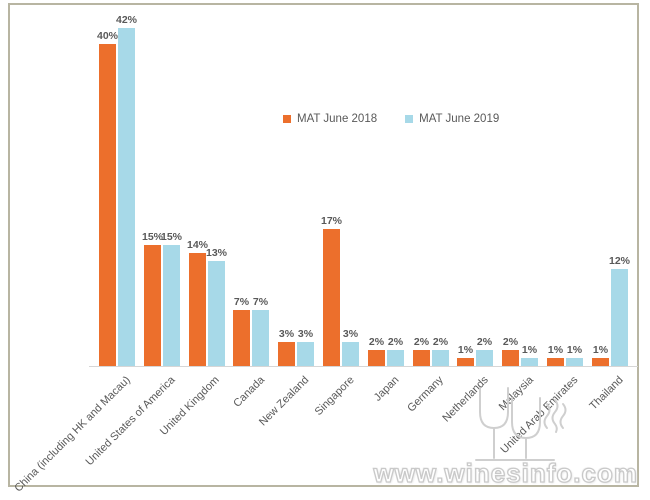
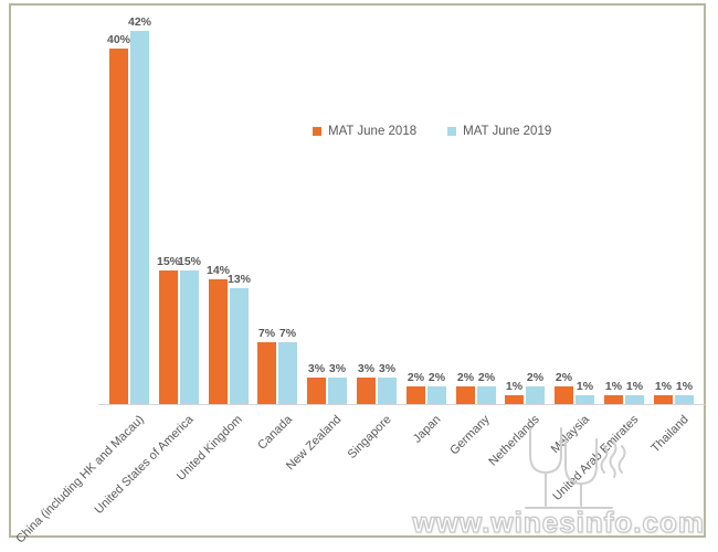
MAT June 2018/Singapore: 17% -> 3%
MAT June 2019/Thailand: 12% -> 1%
